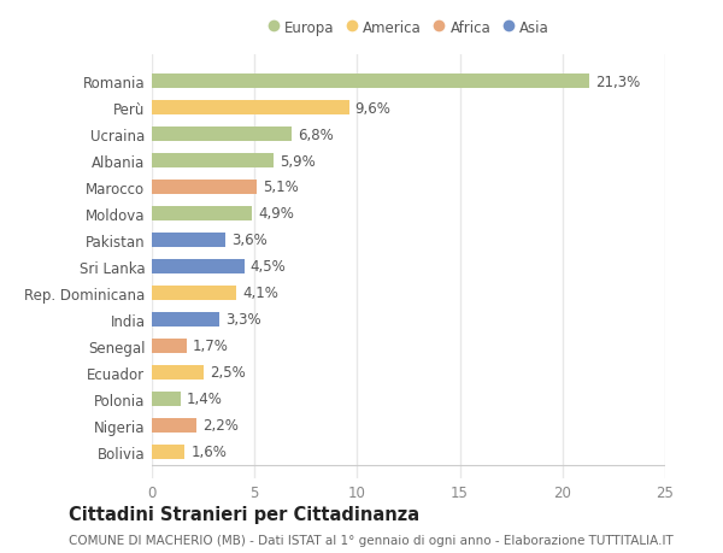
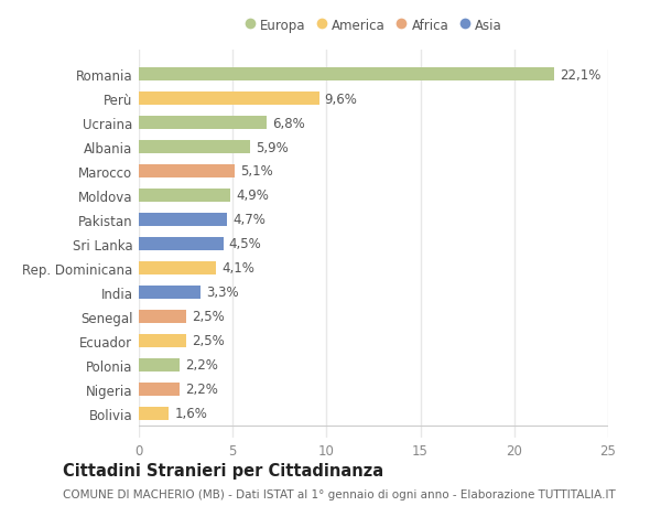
Romania: 21,3% -> 22,1%
Pakistan: 3,6% -> 4,7%
Senegal: 1,7% -> 2,5%
Polonia: 1,4% -> 2,2%
